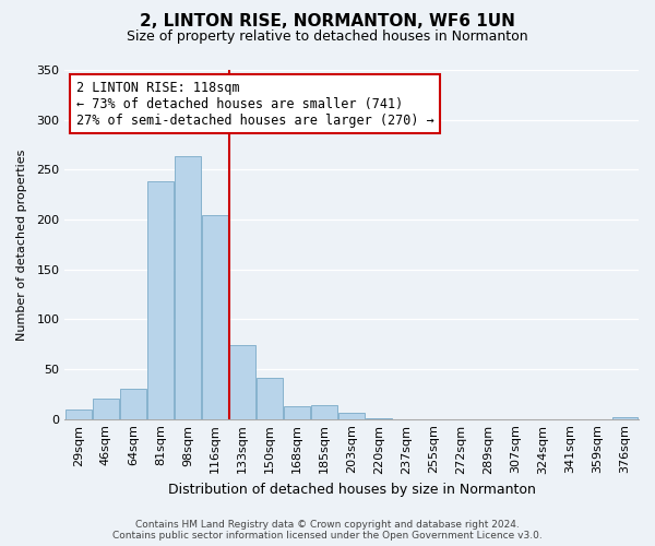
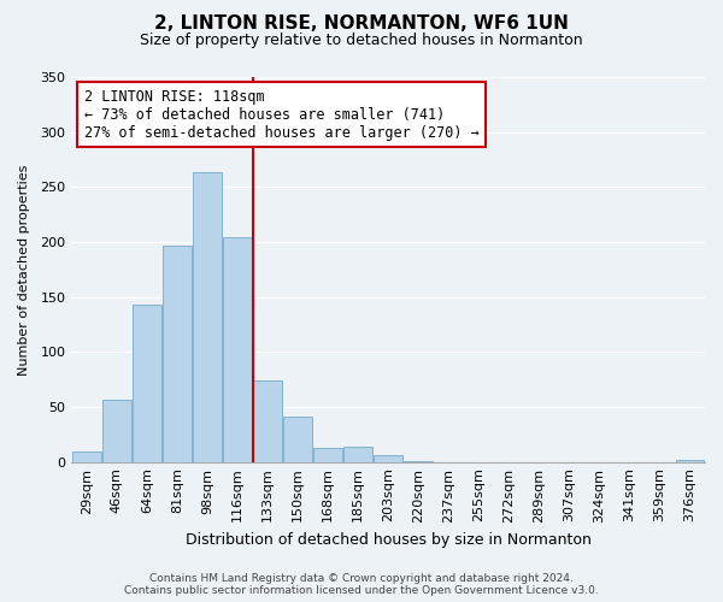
46sqm: 20 -> 57
64sqm: 30 -> 143
81sqm: 238 -> 197
